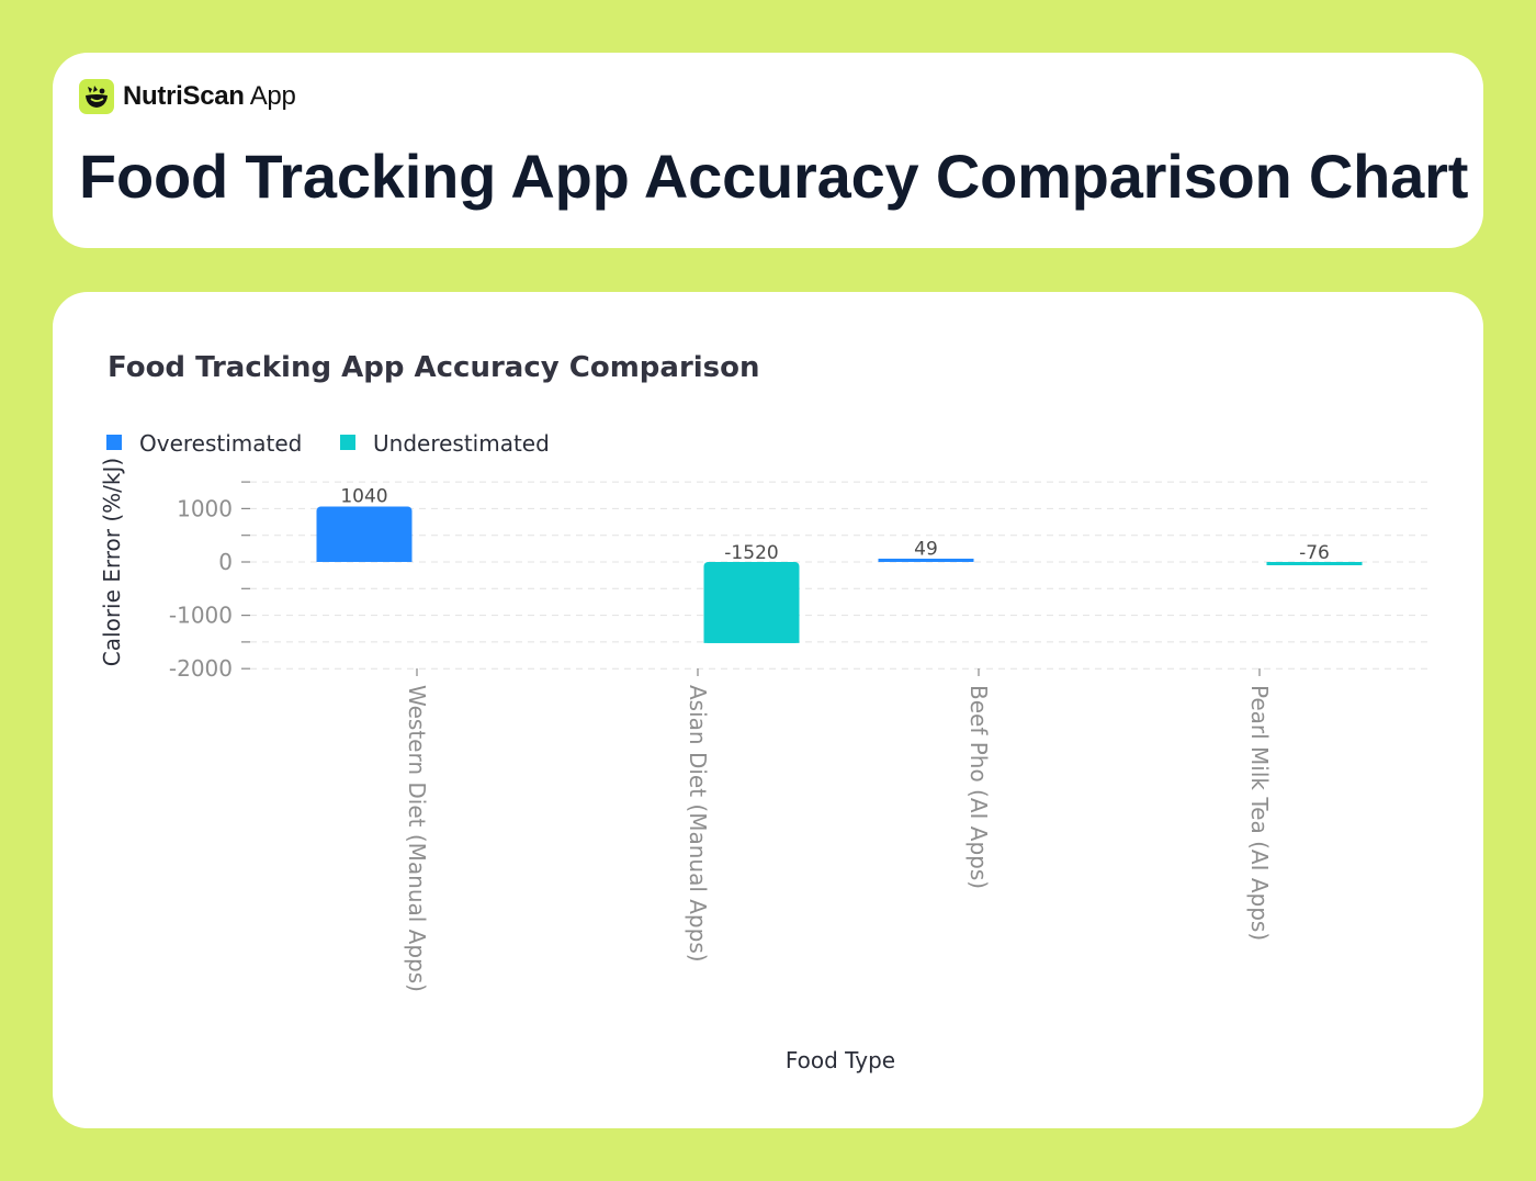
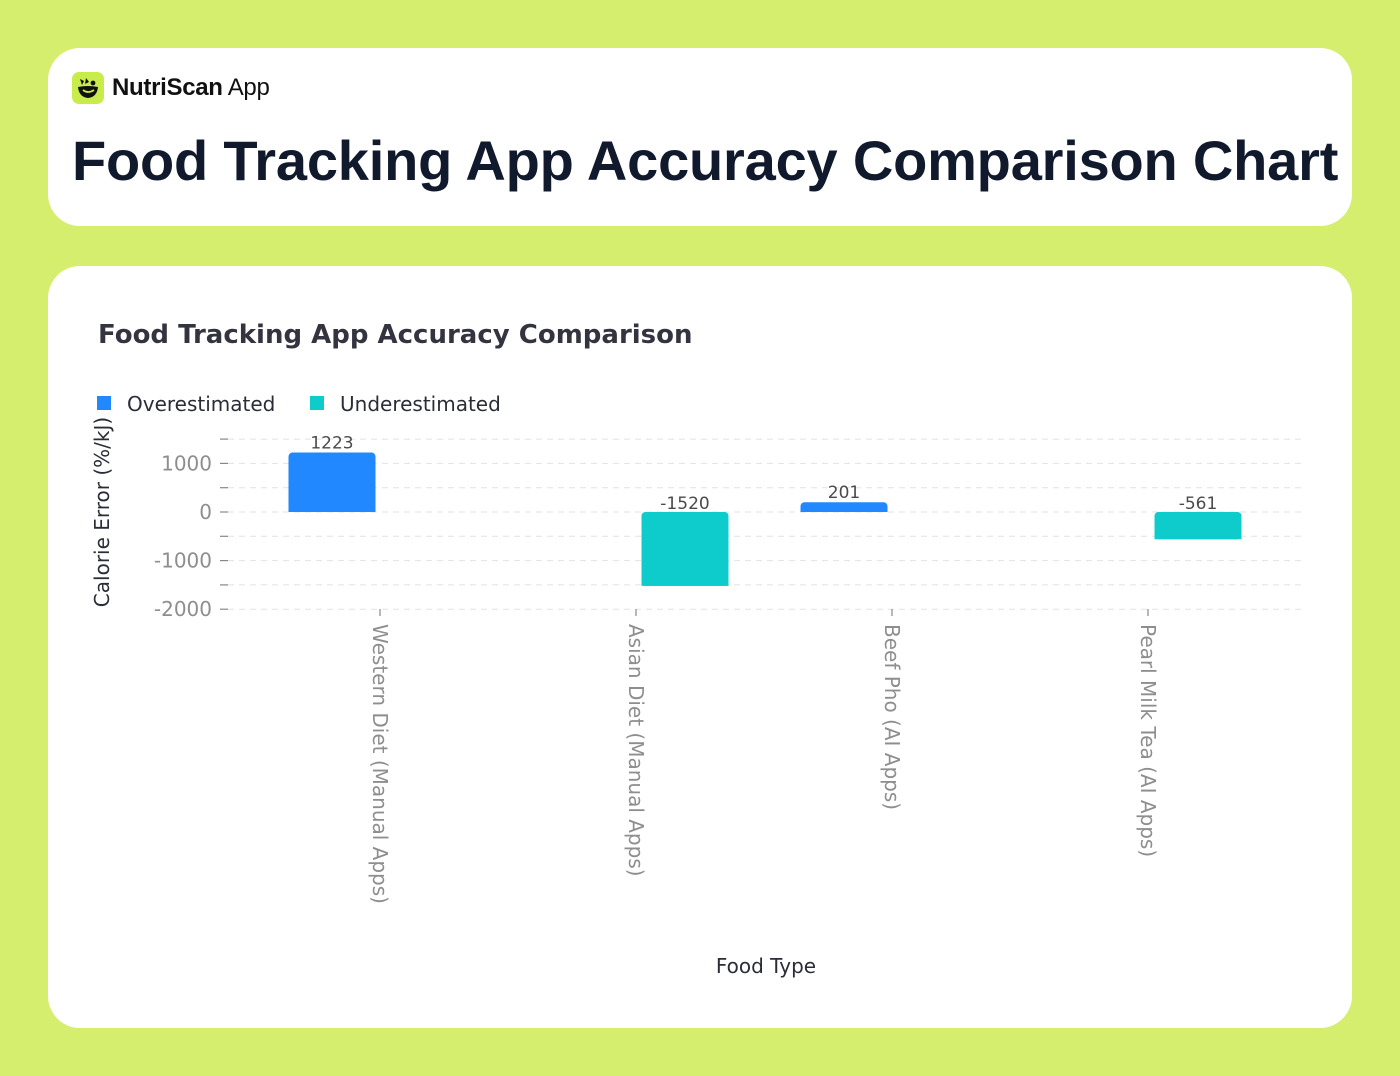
Western Diet (Manual Apps): 1040 -> 1223
Beef Pho (AI Apps): 49 -> 201
Pearl Milk Tea (AI Apps): -76 -> -561
